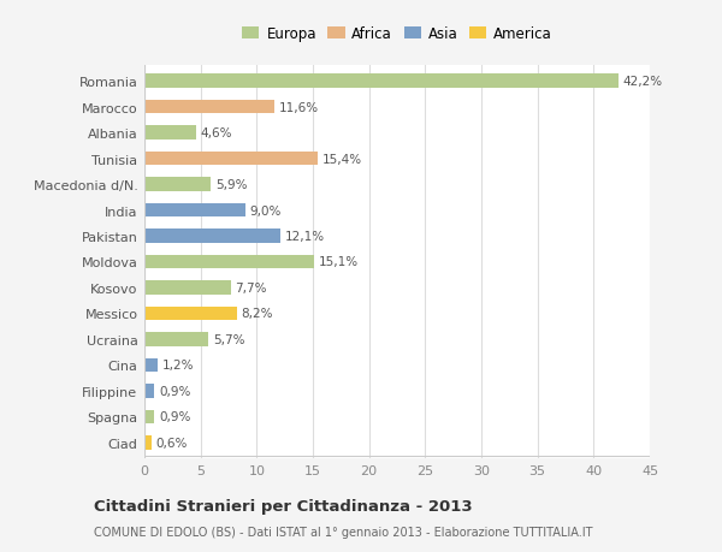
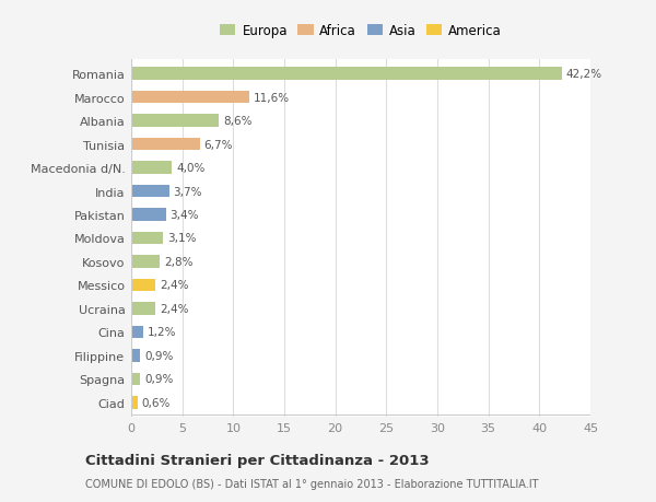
Albania: 4,6% -> 8,6%
Tunisia: 15,4% -> 6,7%
Macedonia d/N.: 5,9% -> 4,0%
India: 9,0% -> 3,7%
Pakistan: 12,1% -> 3,4%
Moldova: 15,1% -> 3,1%
Kosovo: 7,7% -> 2,8%
Messico: 8,2% -> 2,4%
Ucraina: 5,7% -> 2,4%
